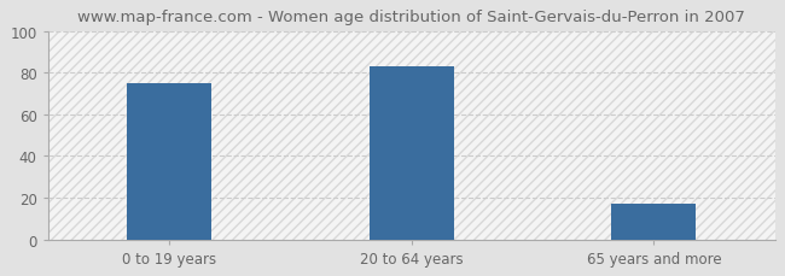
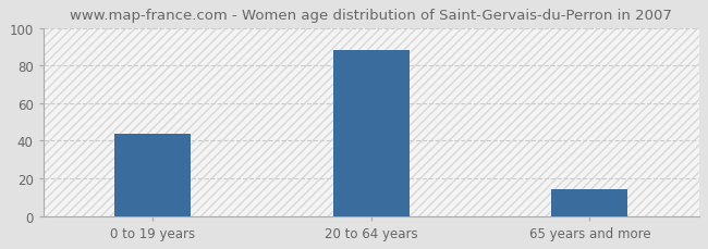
0 to 19 years: 75 -> 44
20 to 64 years: 83 -> 88
65 years and more: 17 -> 14
